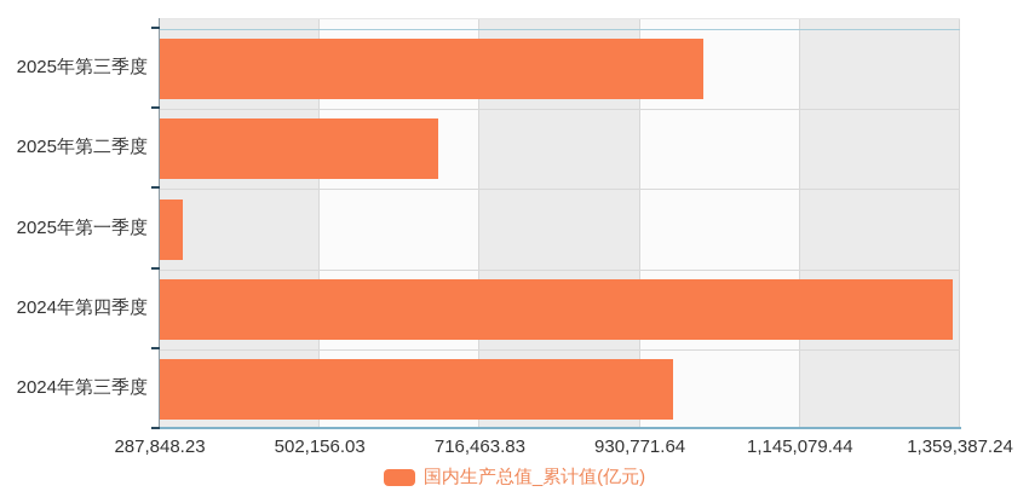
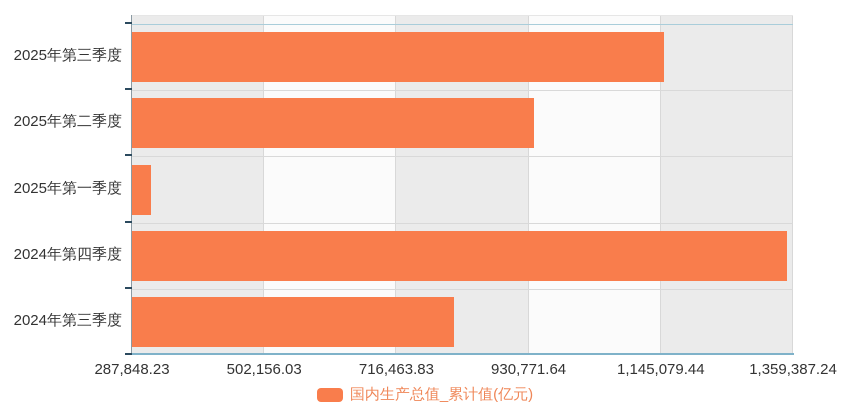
2025年第三季度: 1020000 -> 1150000
2025年第二季度: 660000 -> 940000
2024年第三季度: 970000 -> 810000
